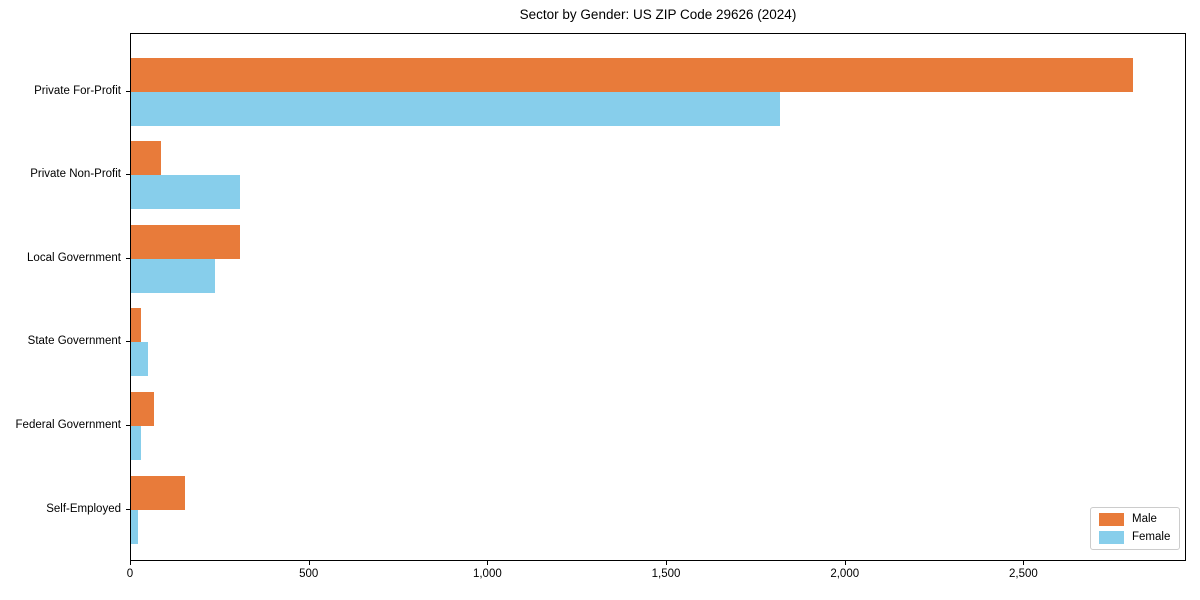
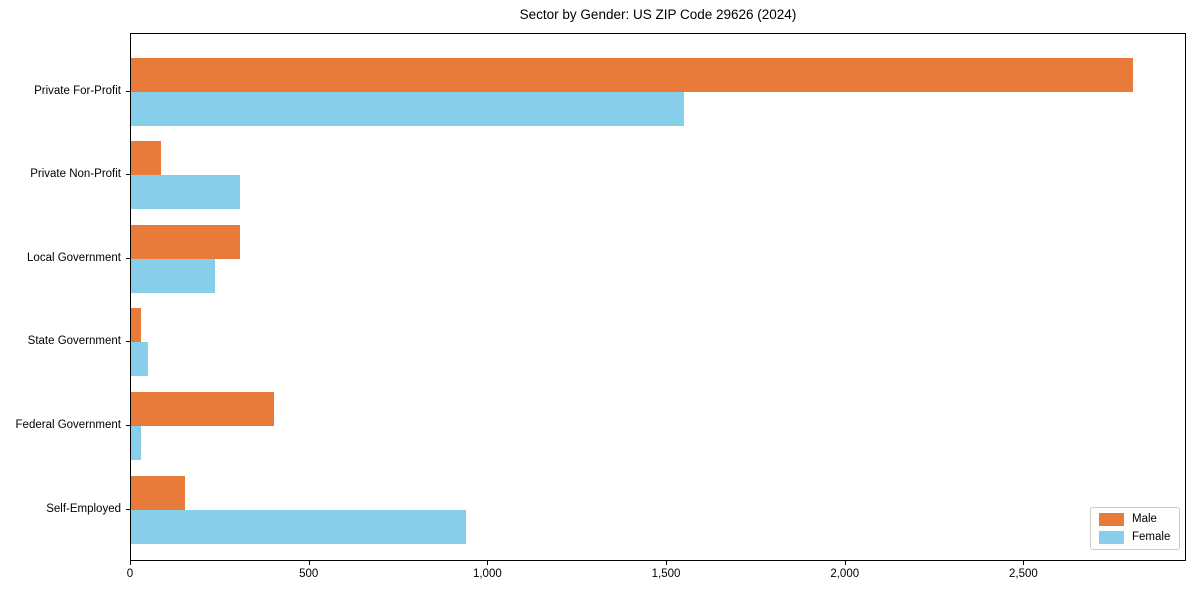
Female/Private For-Profit: 1820 -> 1550
Male/Federal Government: 60 -> 400
Female/Self-Employed: 20 -> 940
